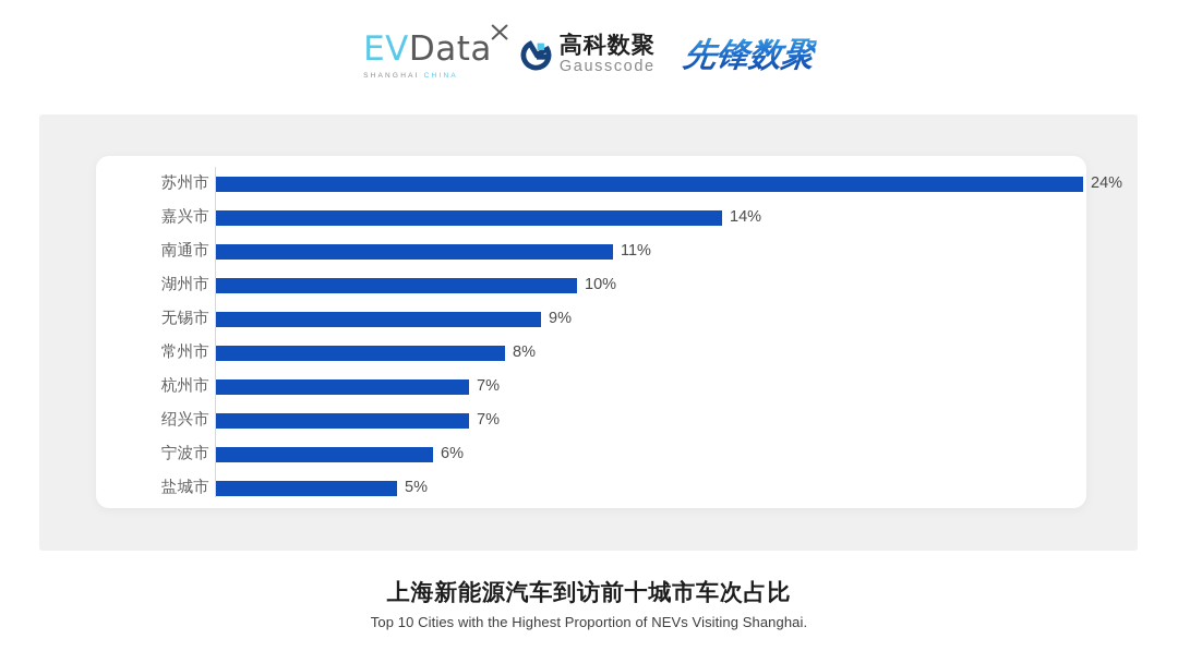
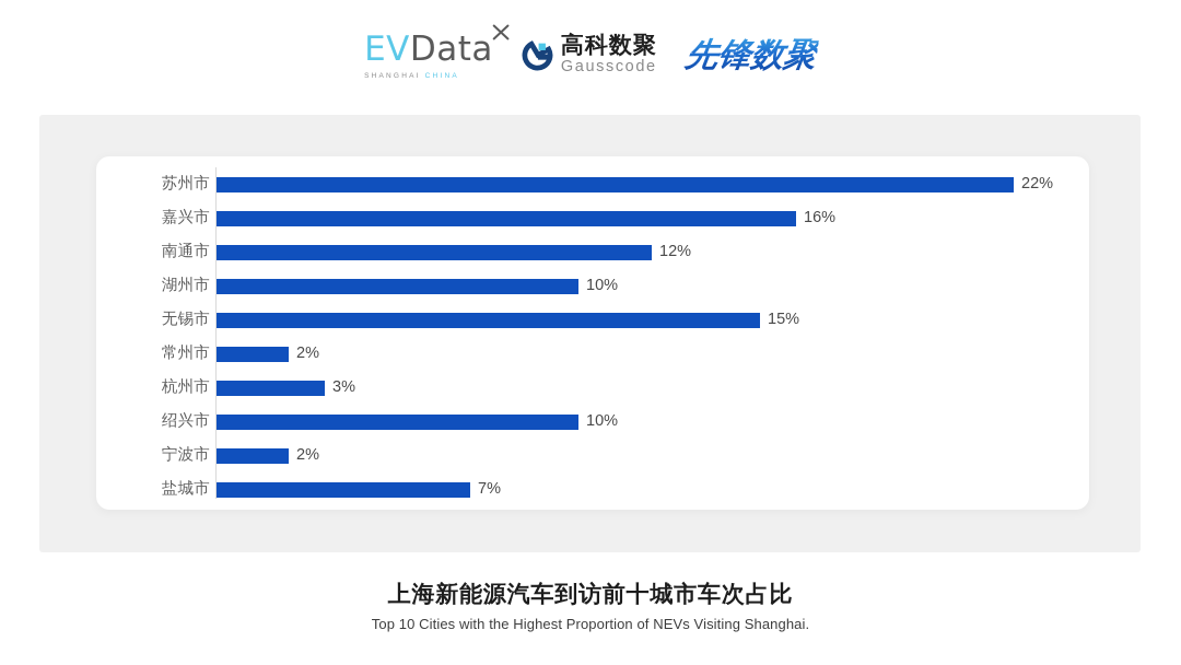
苏州市: 24% -> 22%
嘉兴市: 14% -> 16%
南通市: 11% -> 12%
无锡市: 9% -> 15%
常州市: 8% -> 2%
杭州市: 7% -> 3%
绍兴市: 7% -> 10%
宁波市: 6% -> 2%
盐城市: 5% -> 7%
